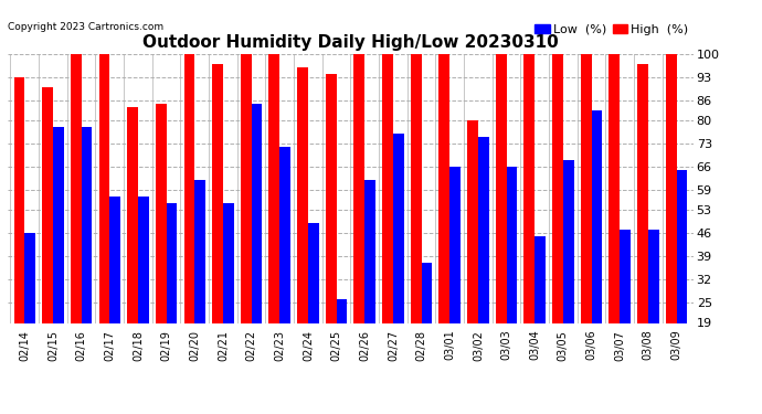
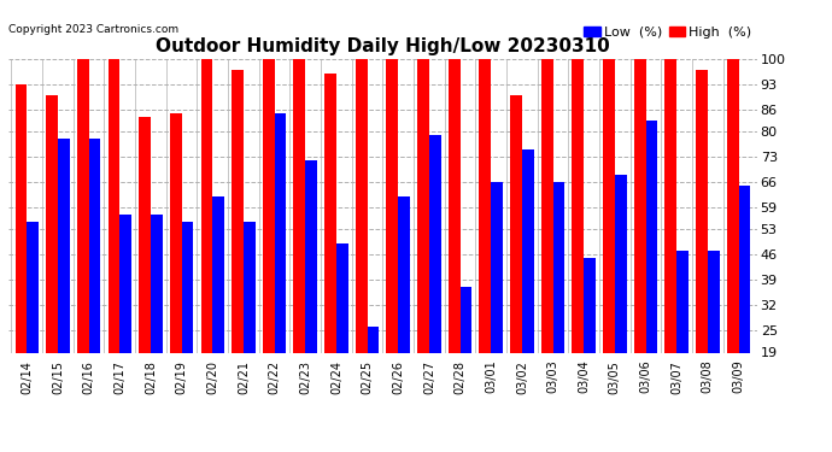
Low (%)/02/14: 46 -> 55
High (%)/02/25: 94 -> 100
Low (%)/02/27: 76 -> 79
High (%)/03/02: 80 -> 90
